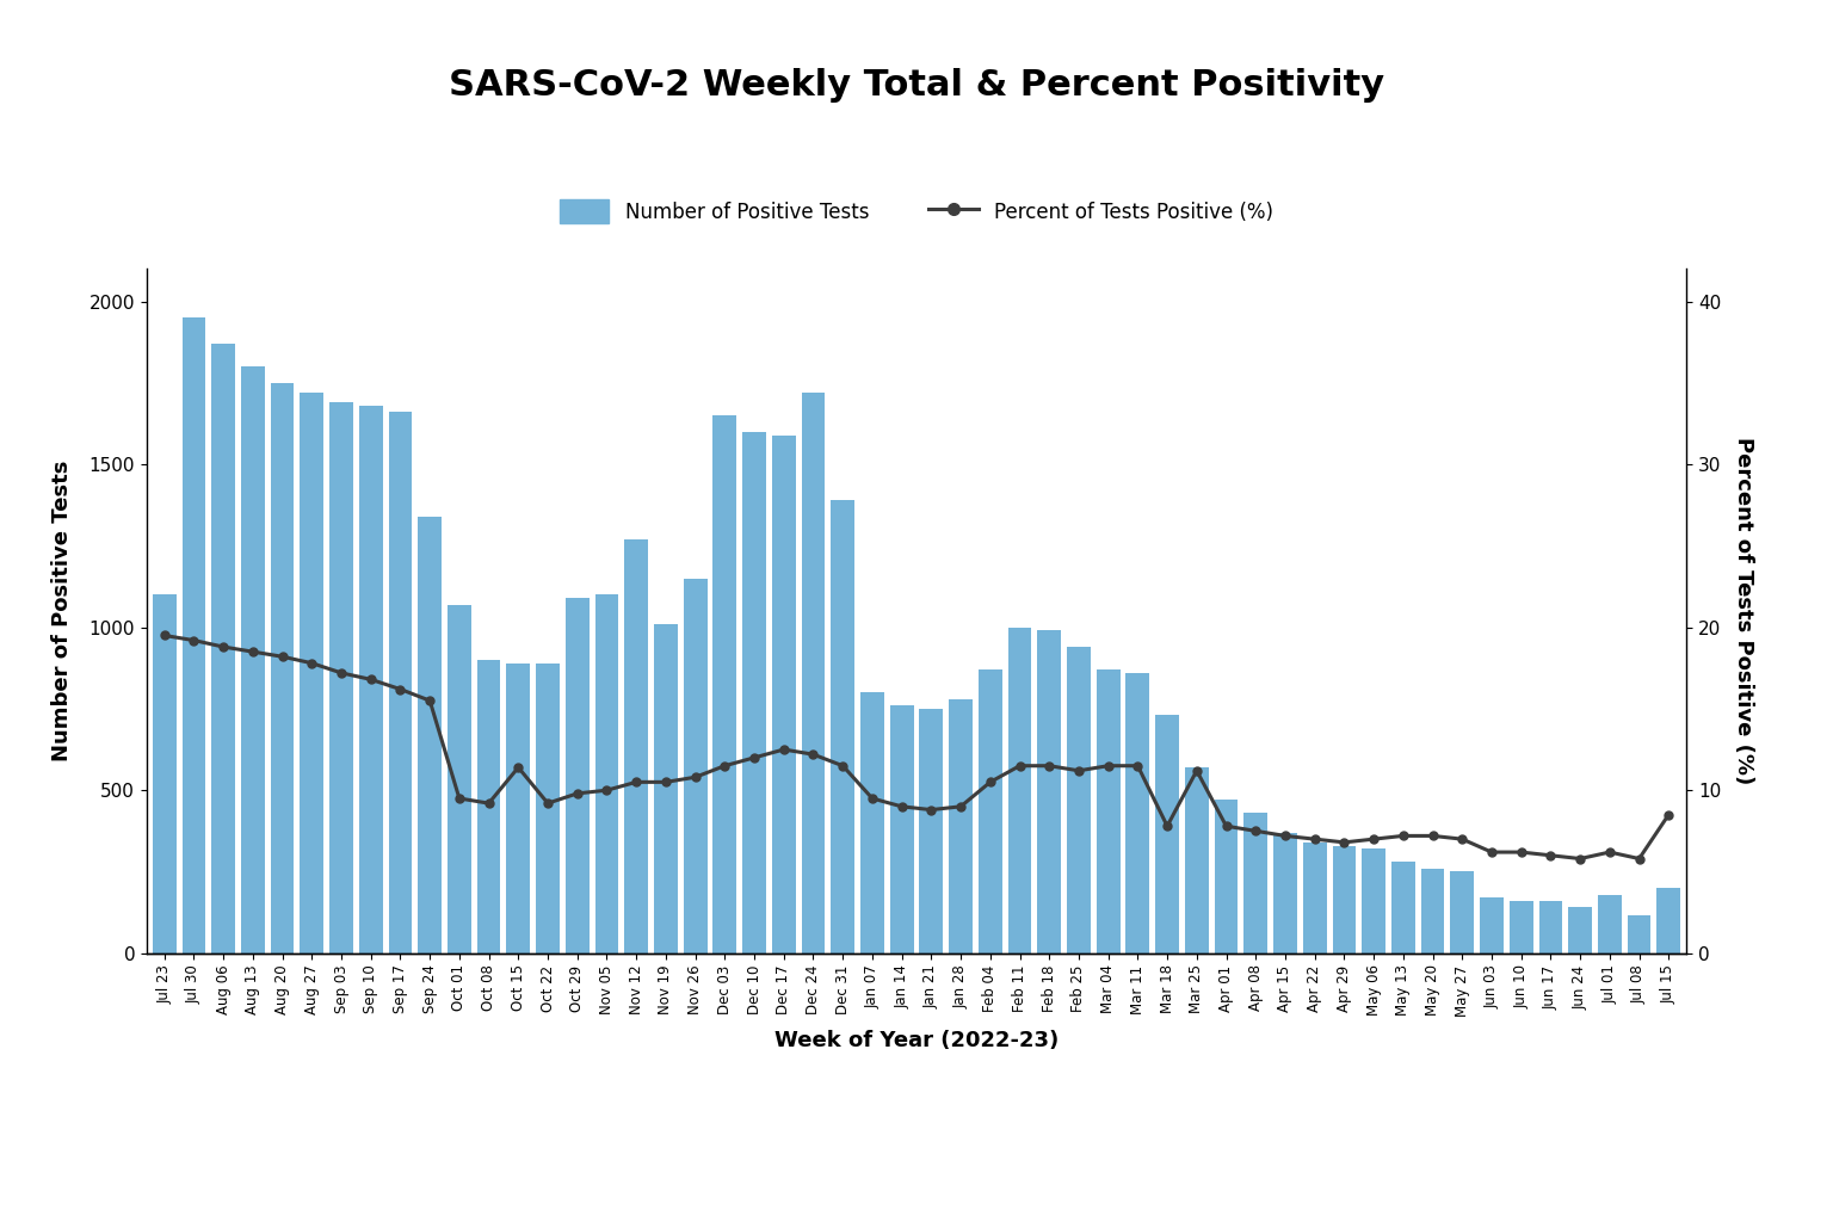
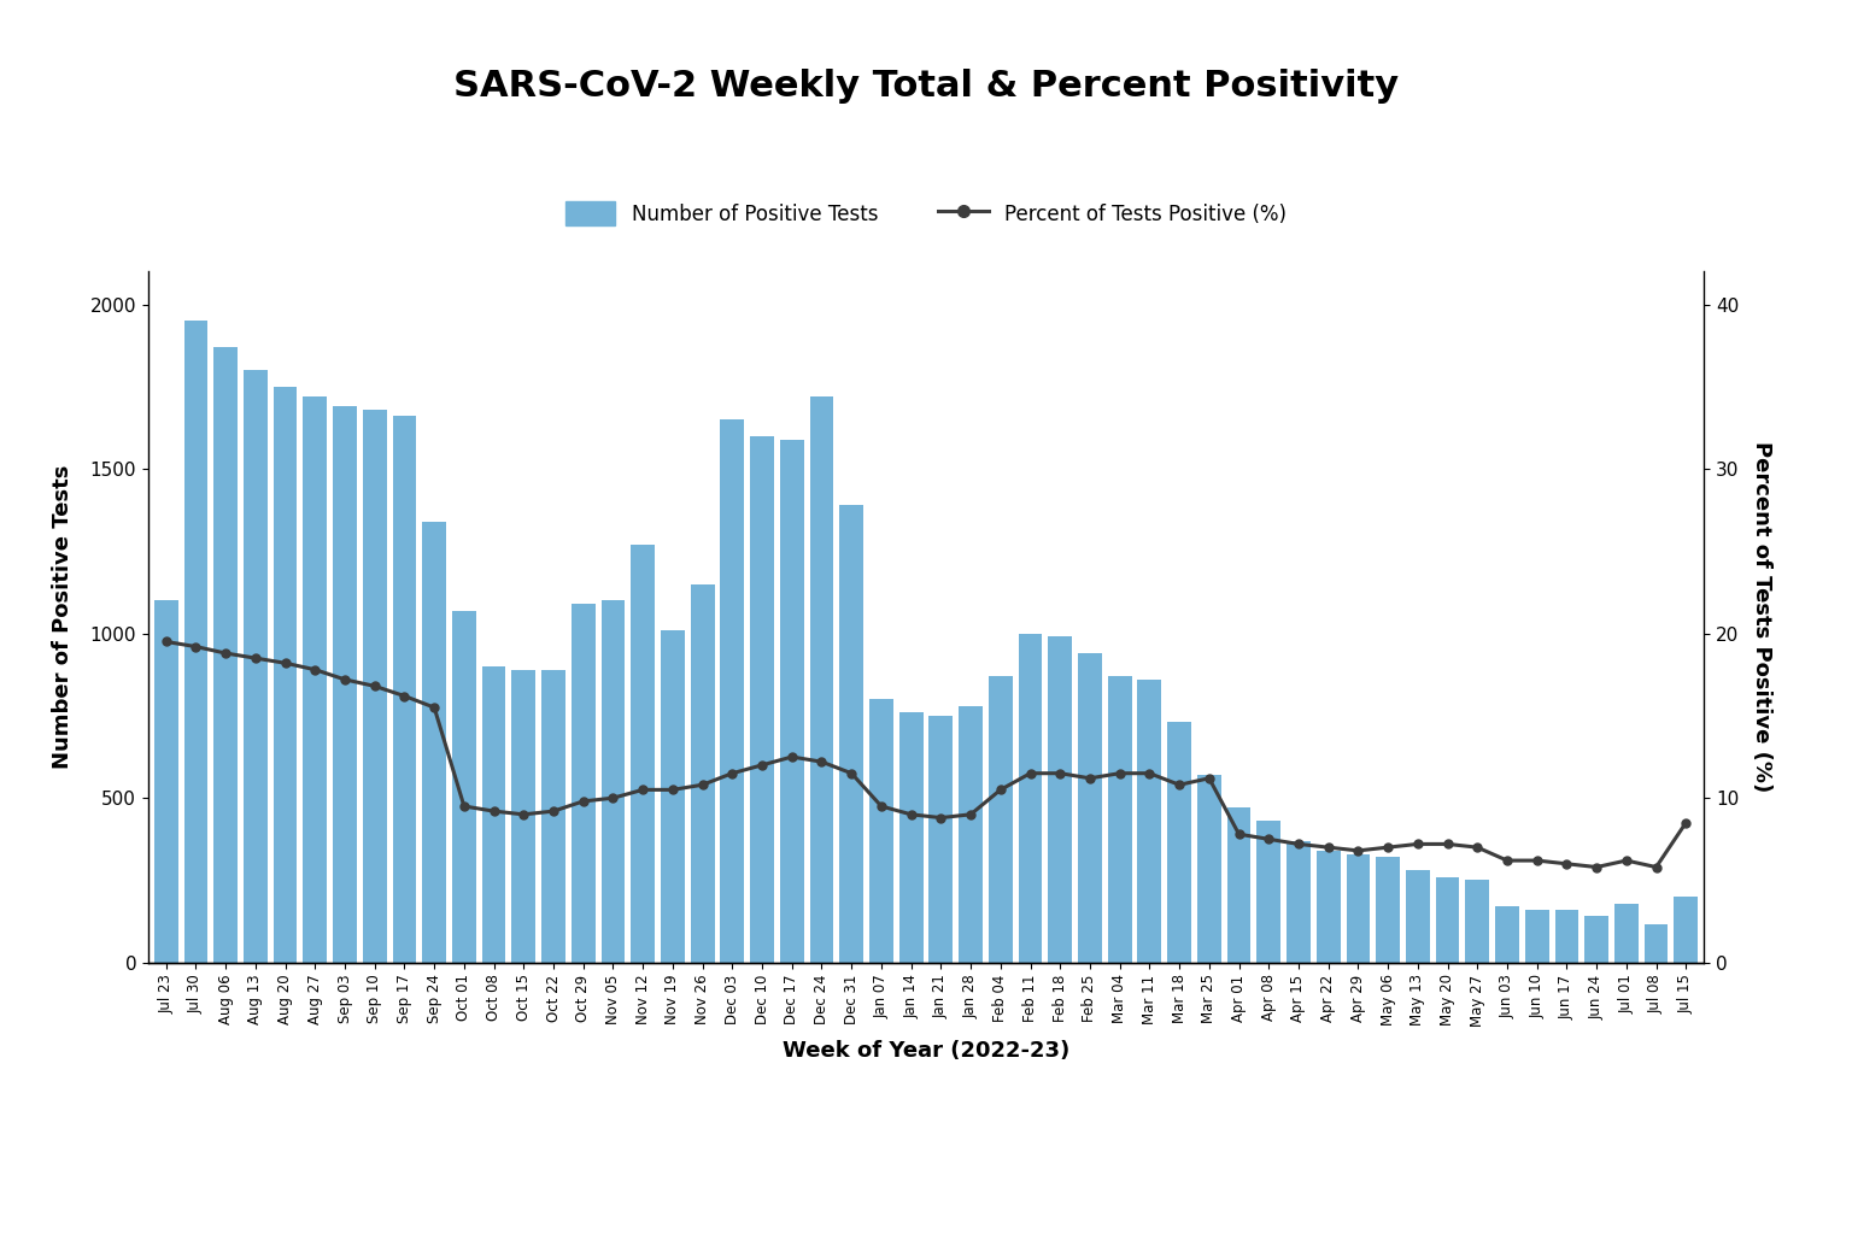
Percent of Tests Positive (%)/Oct 15: 11.4 -> 9.0
Percent of Tests Positive (%)/Mar 18: 7.8 -> 10.8
